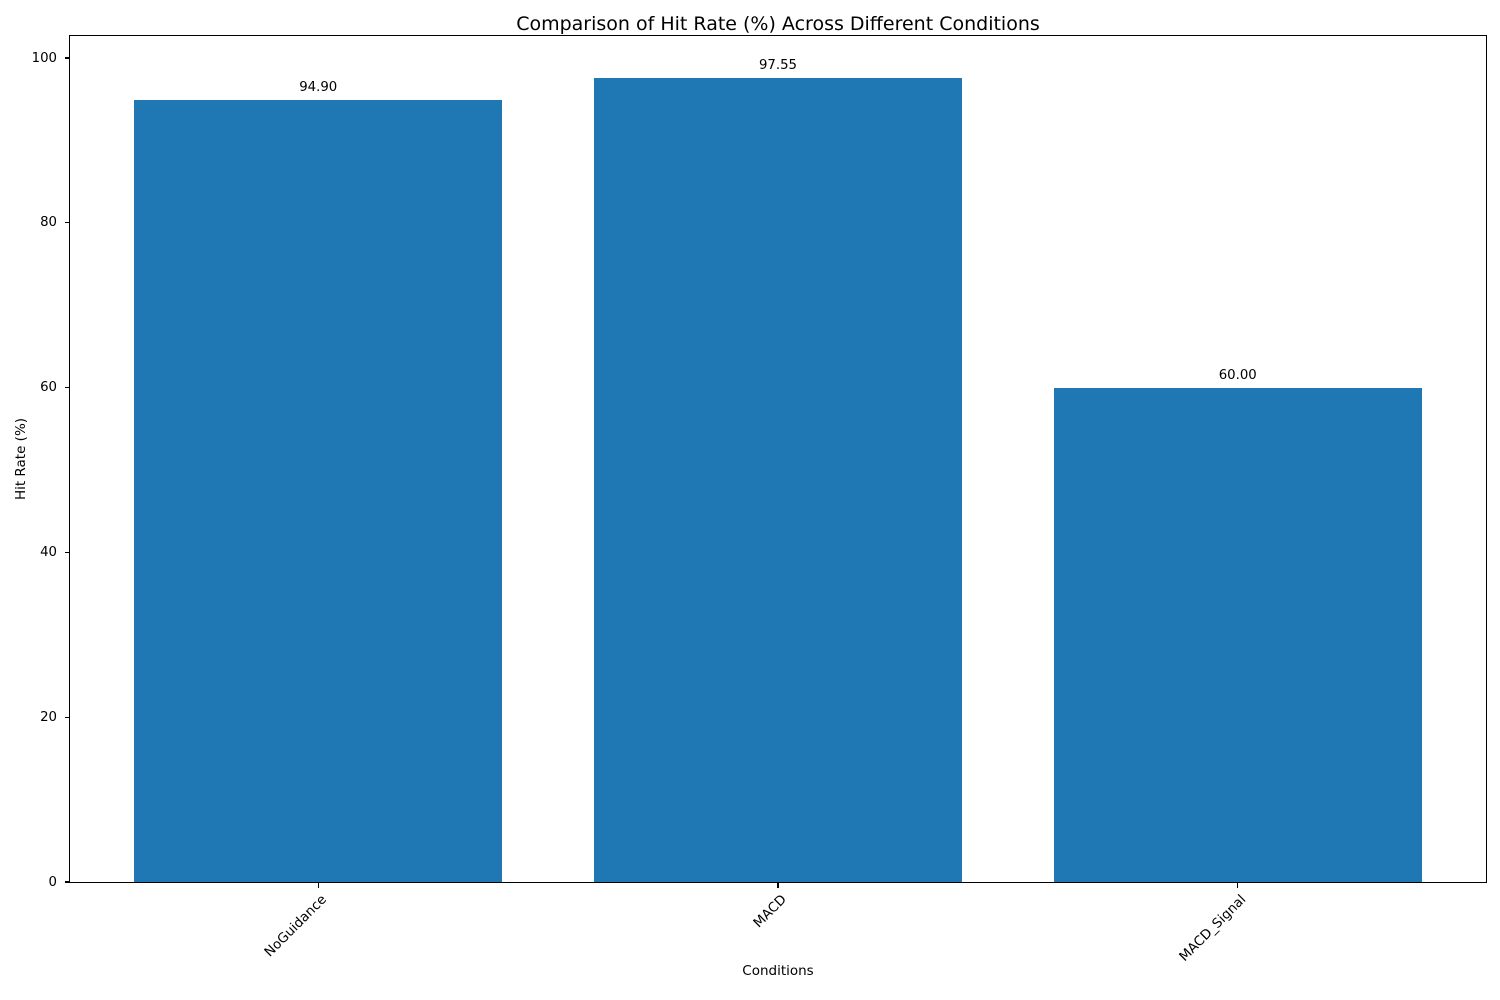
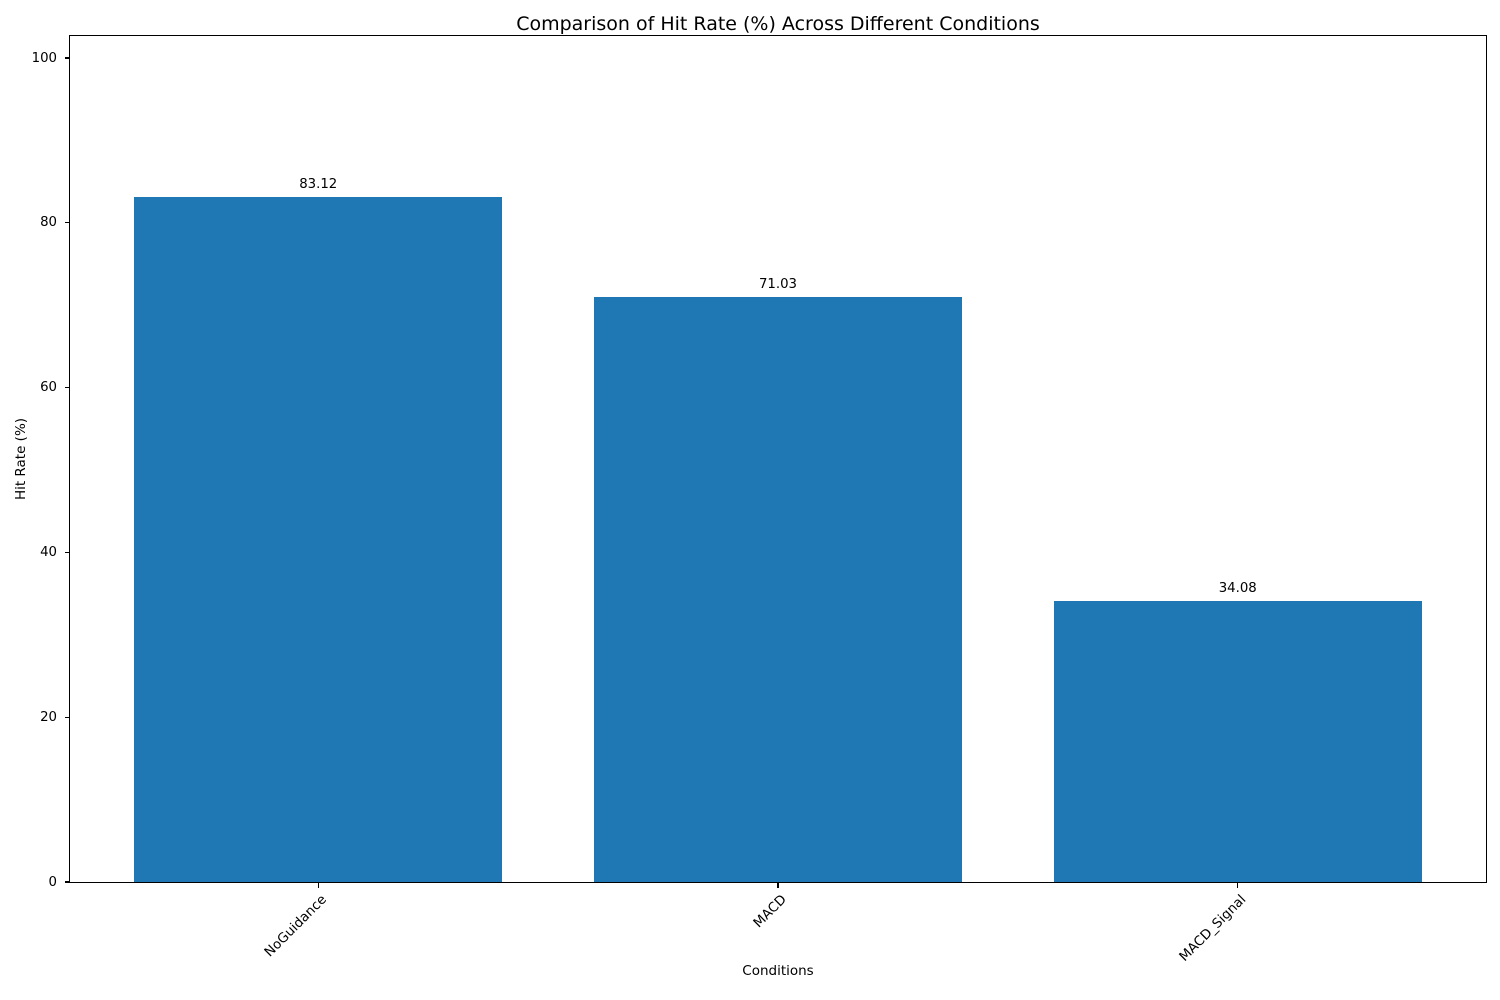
NoGuidance: 94.90 -> 83.12
MACD: 97.55 -> 71.03
MACD_Signal: 60.00 -> 34.08
